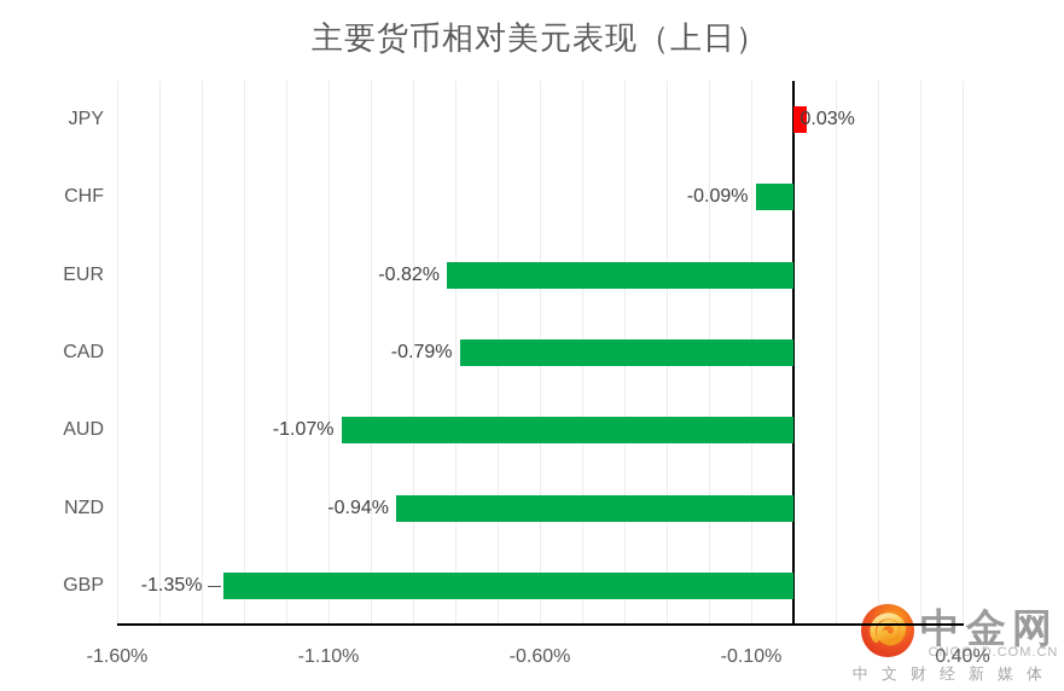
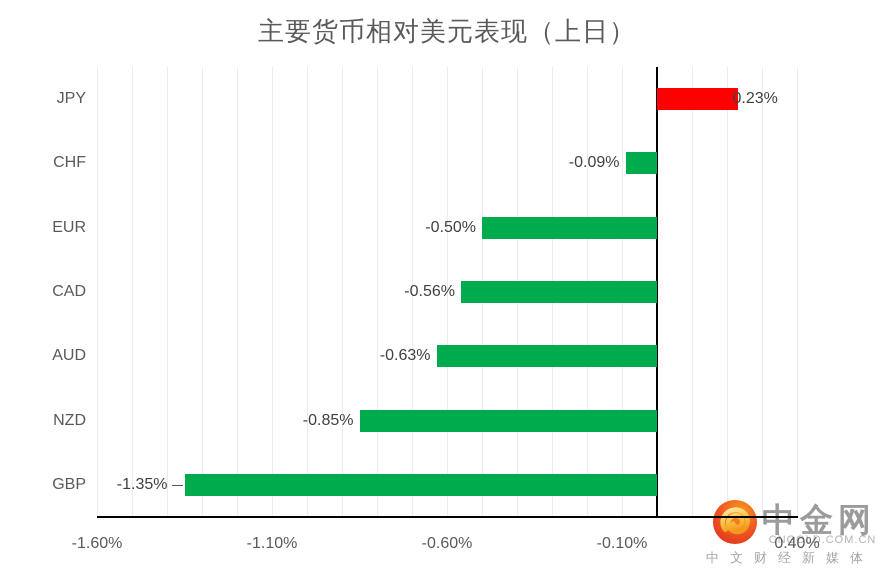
JPY: 0.03% -> 0.23%
EUR: -0.82% -> -0.50%
CAD: -0.79% -> -0.56%
AUD: -1.07% -> -0.63%
NZD: -0.94% -> -0.85%
